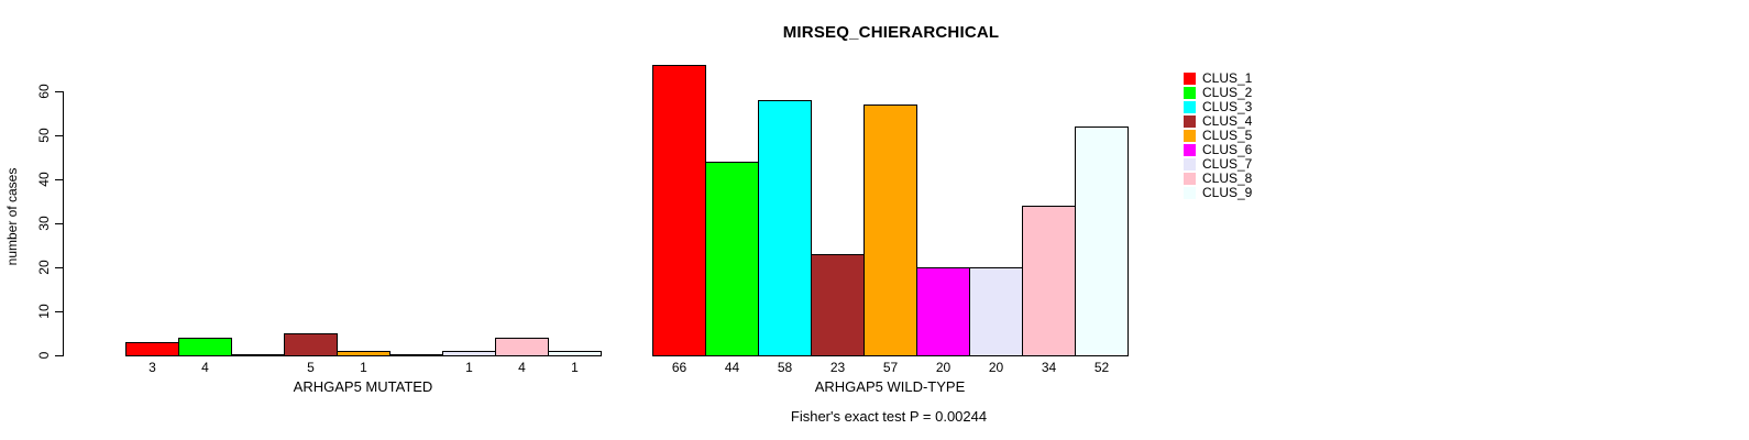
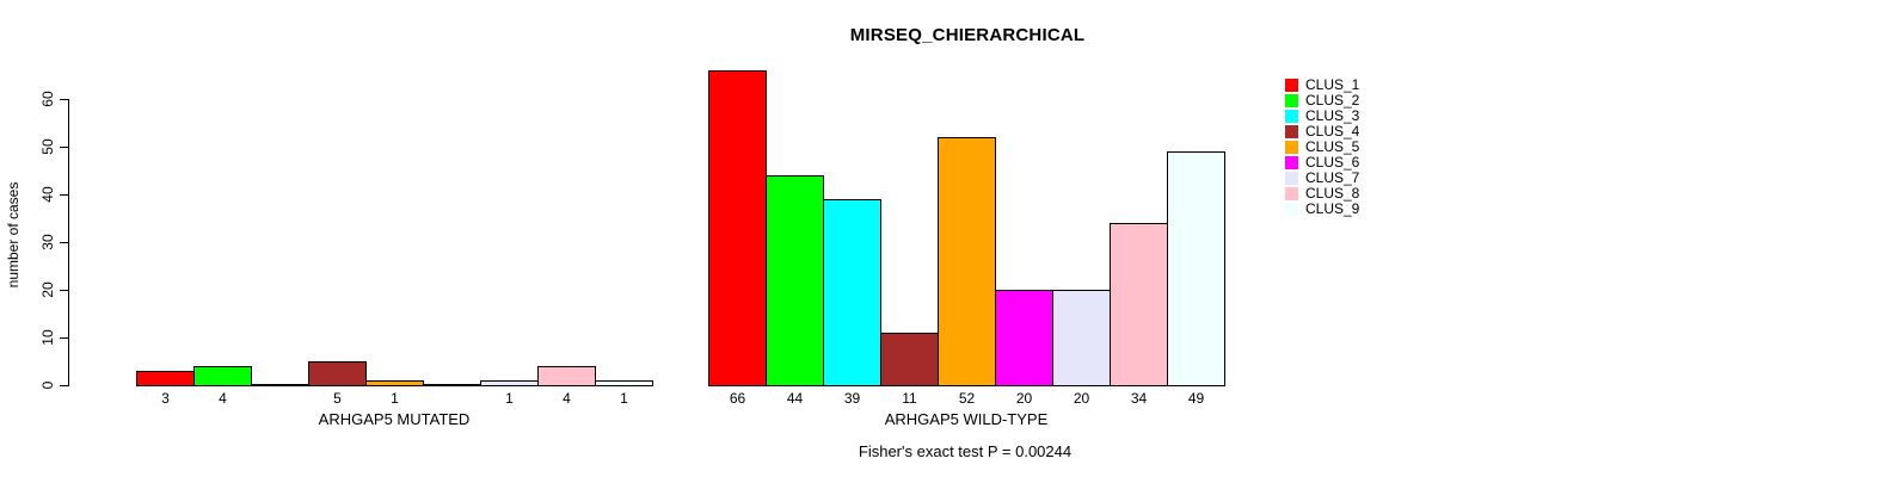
CLUS_3/ARHGAP5 WILD-TYPE: 58 -> 39
CLUS_4/ARHGAP5 WILD-TYPE: 23 -> 11
CLUS_5/ARHGAP5 WILD-TYPE: 57 -> 52
CLUS_9/ARHGAP5 WILD-TYPE: 52 -> 49
